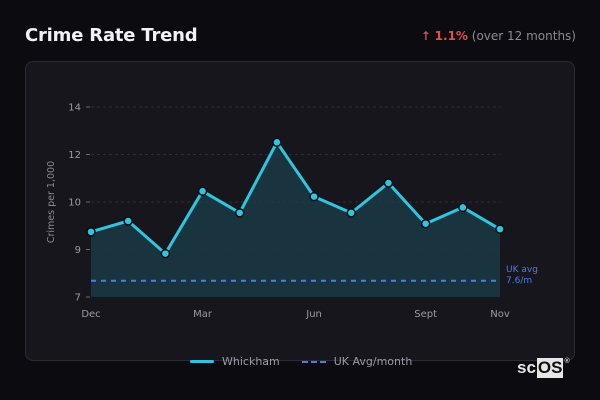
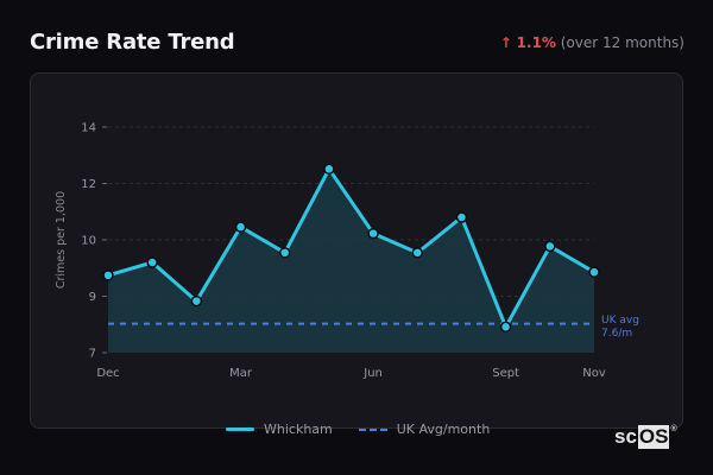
UK Avg/month/Dec: 7.6 -> 7.9
Whickham/Sept: 9.7 -> 7.8
